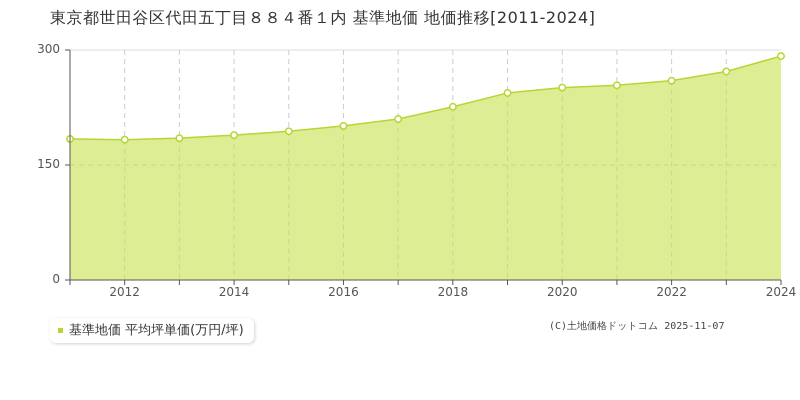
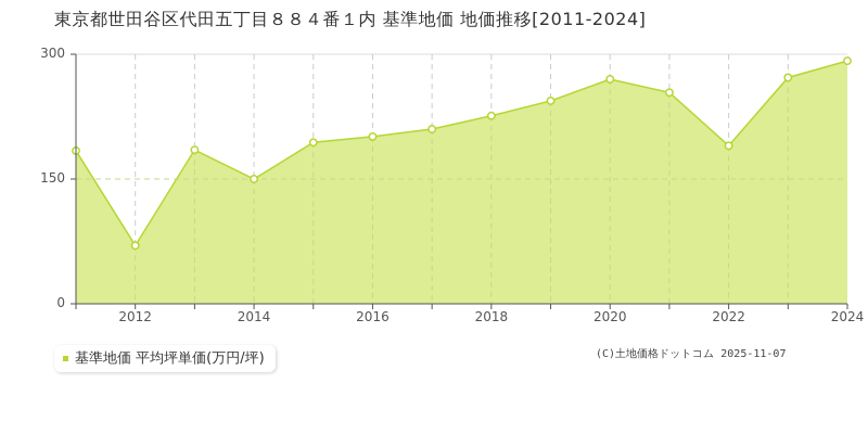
2012: 180 -> 70
2014: 190 -> 150
2020: 250 -> 270
2022: 260 -> 190
